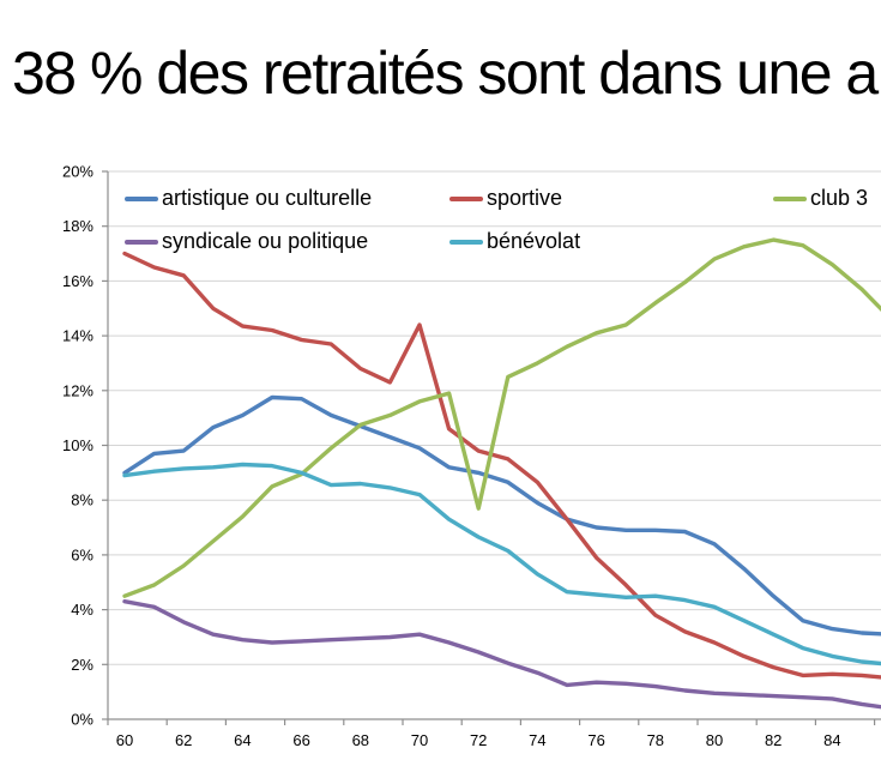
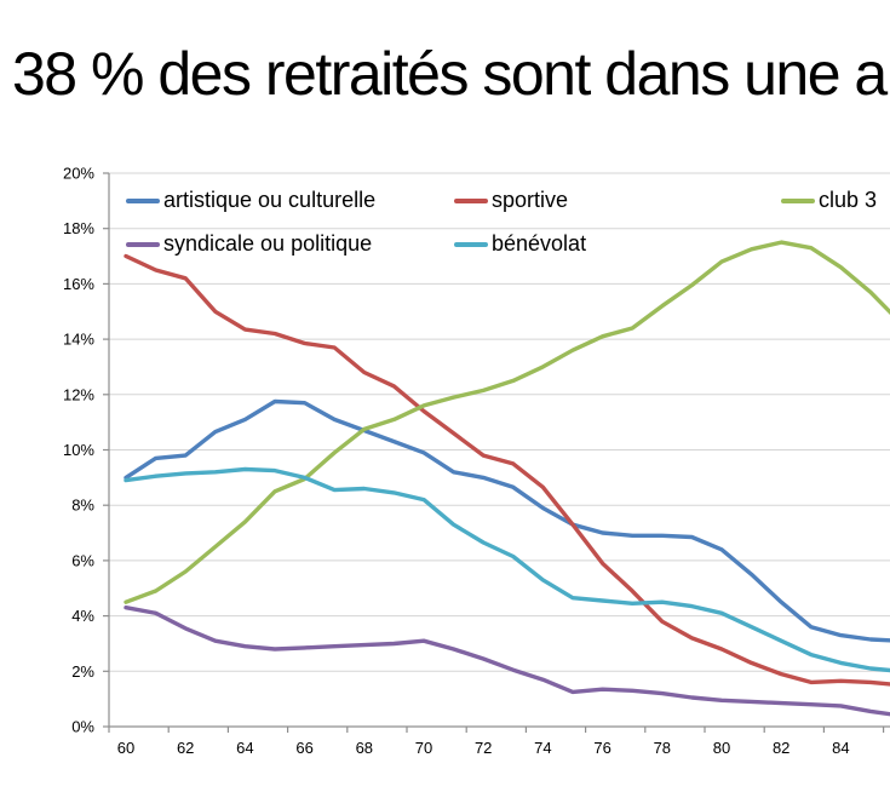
sportive/70: 14.4% -> 11.4%
club 3/72: 7.7% -> 12.2%
